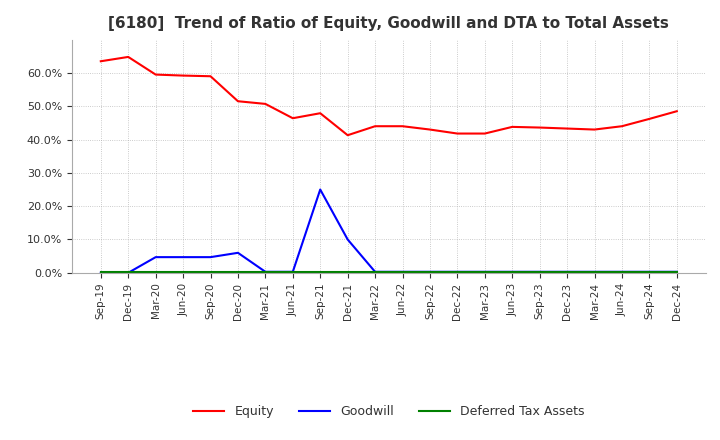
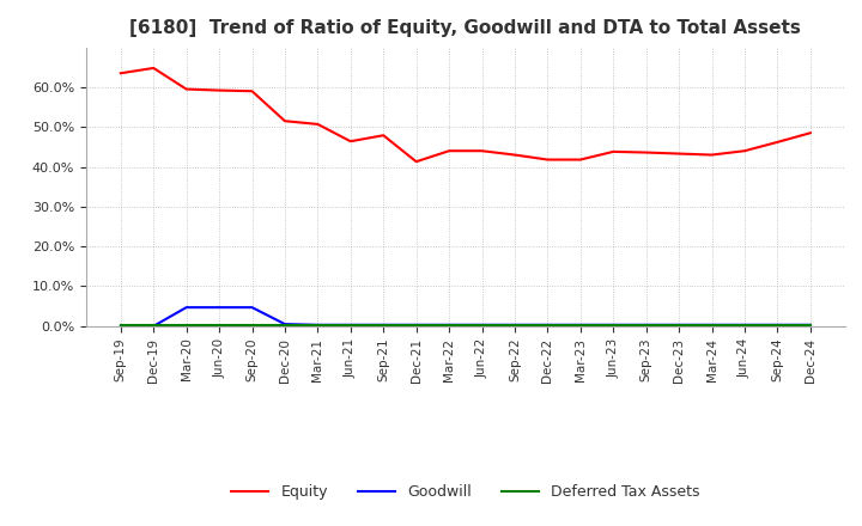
Goodwill/Dec-20: 6.0% -> 0.5%
Goodwill/Sep-21: 25.0% -> 0.3%
Goodwill/Dec-21: 10.0% -> 0.3%
